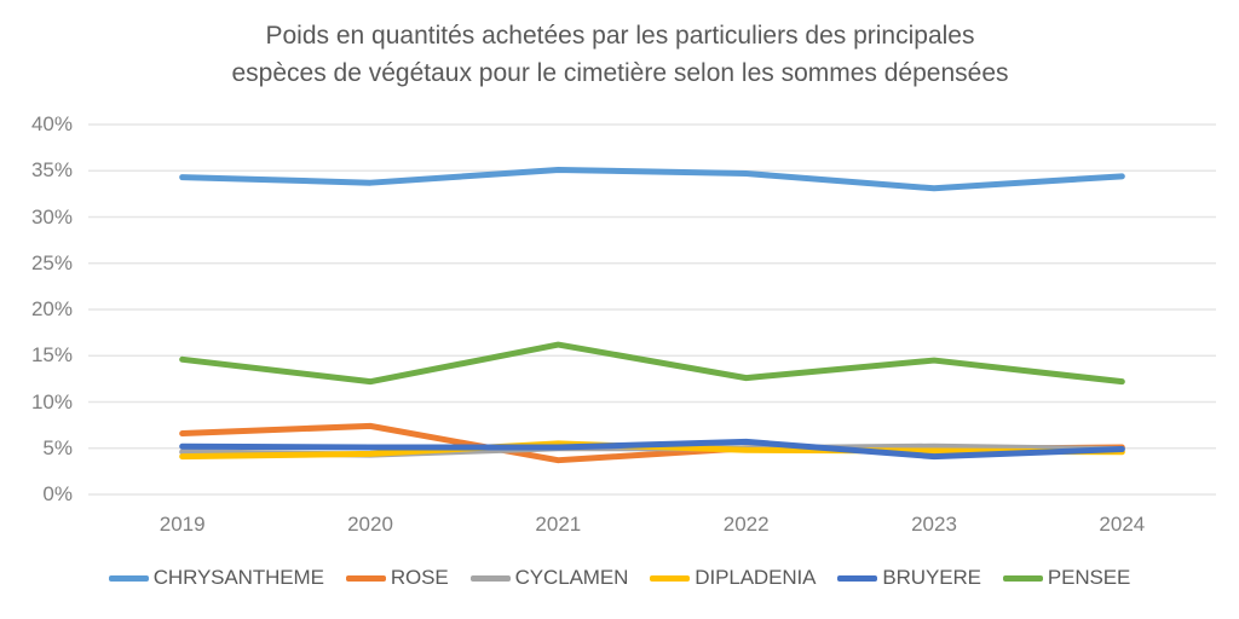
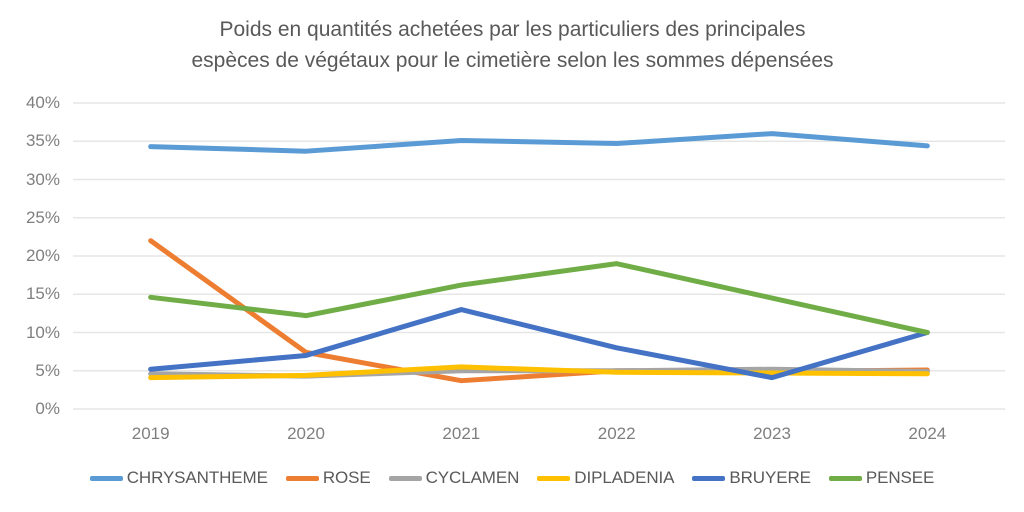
ROSE/2019: 7% -> 22%
BRUYERE/2020: 5% -> 7%
BRUYERE/2021: 5% -> 13%
BRUYERE/2022: 6% -> 8%
PENSEE/2022: 13% -> 19%
CHRYSANTHEME/2023: 33% -> 36%
BRUYERE/2024: 5% -> 10%
PENSEE/2024: 12% -> 10%
